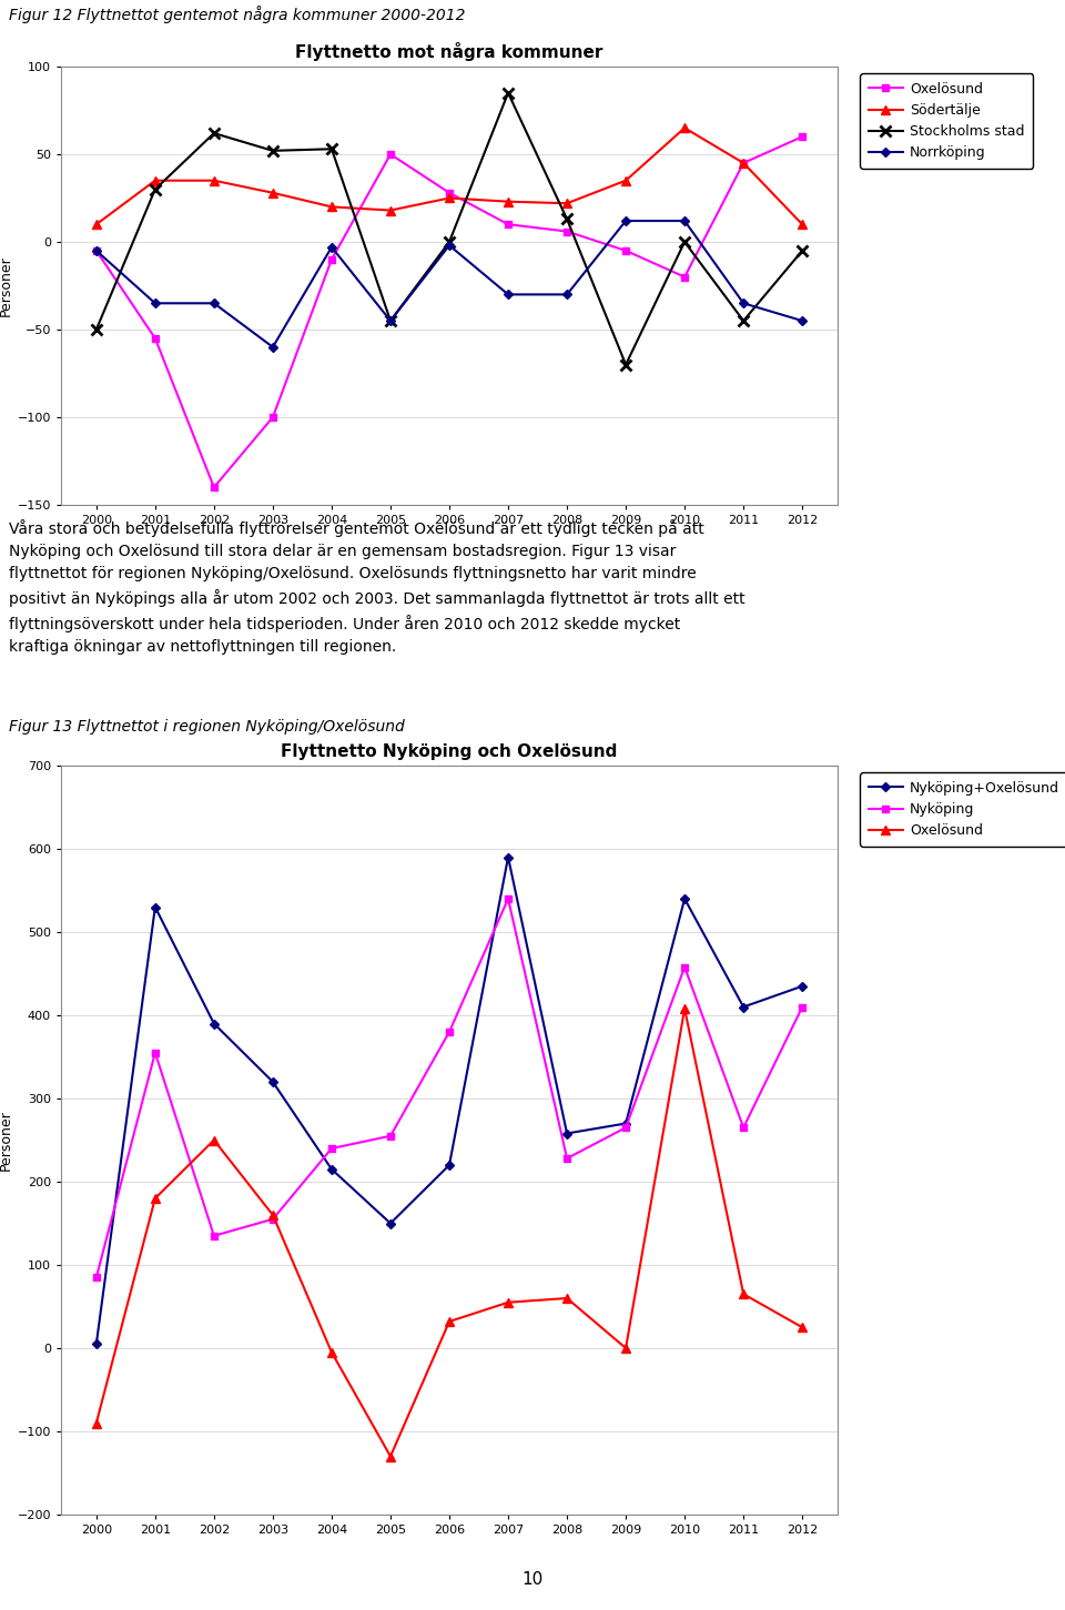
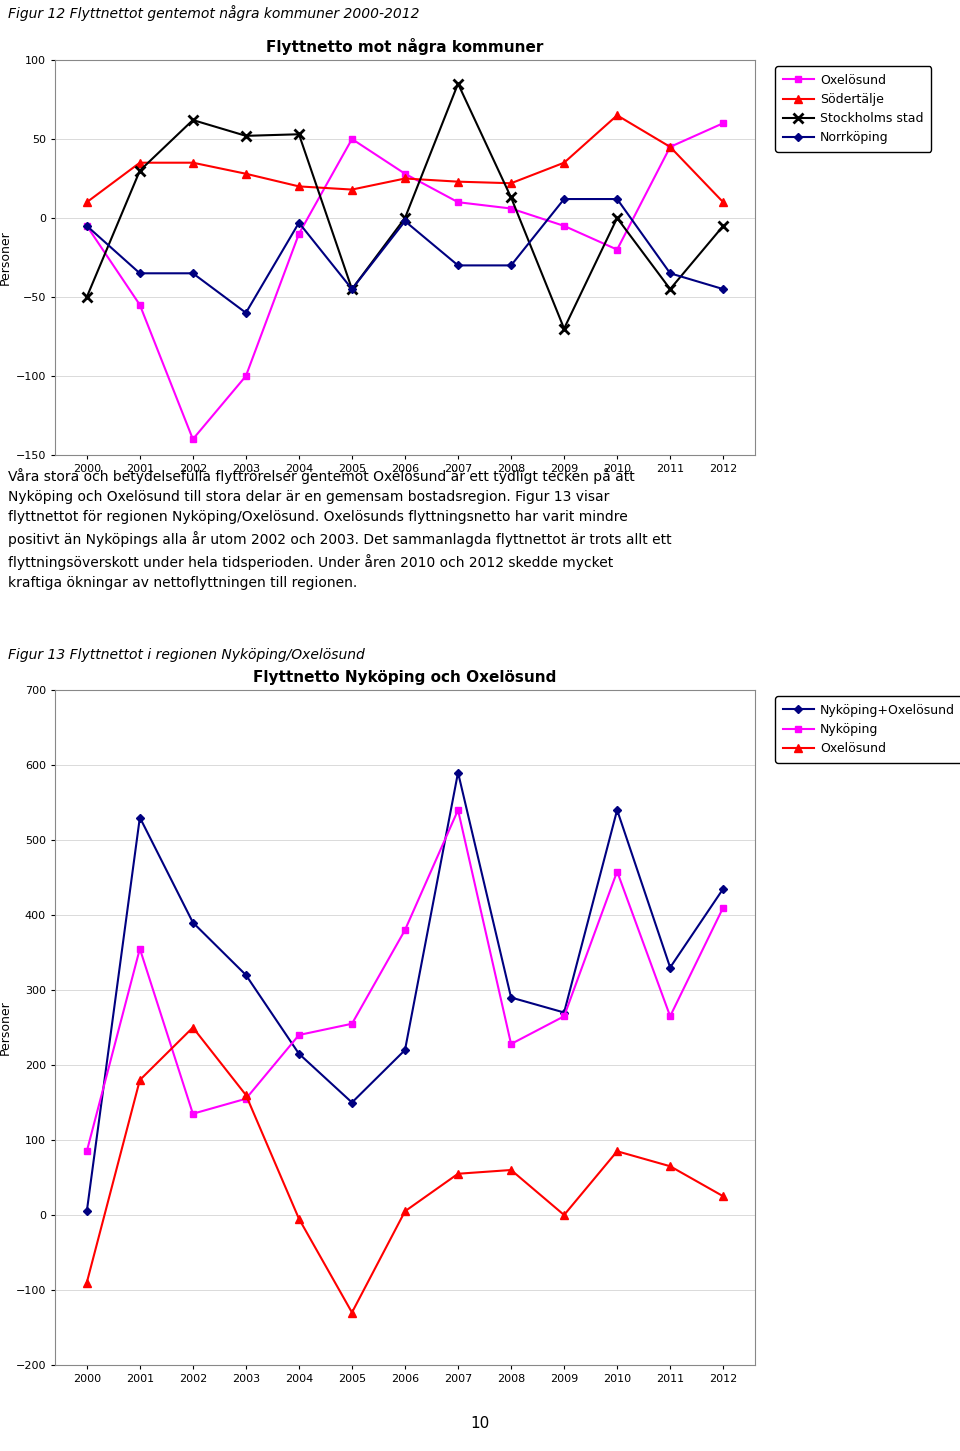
Flyttnetto Nyköping och Oxelösund/Oxelösund/2006: 32 -> 5
Flyttnetto Nyköping och Oxelösund/Nyköping+Oxelösund/2008: 258 -> 290
Flyttnetto Nyköping och Oxelösund/Oxelösund/2010: 408 -> 85
Flyttnetto Nyköping och Oxelösund/Nyköping+Oxelösund/2011: 410 -> 330
